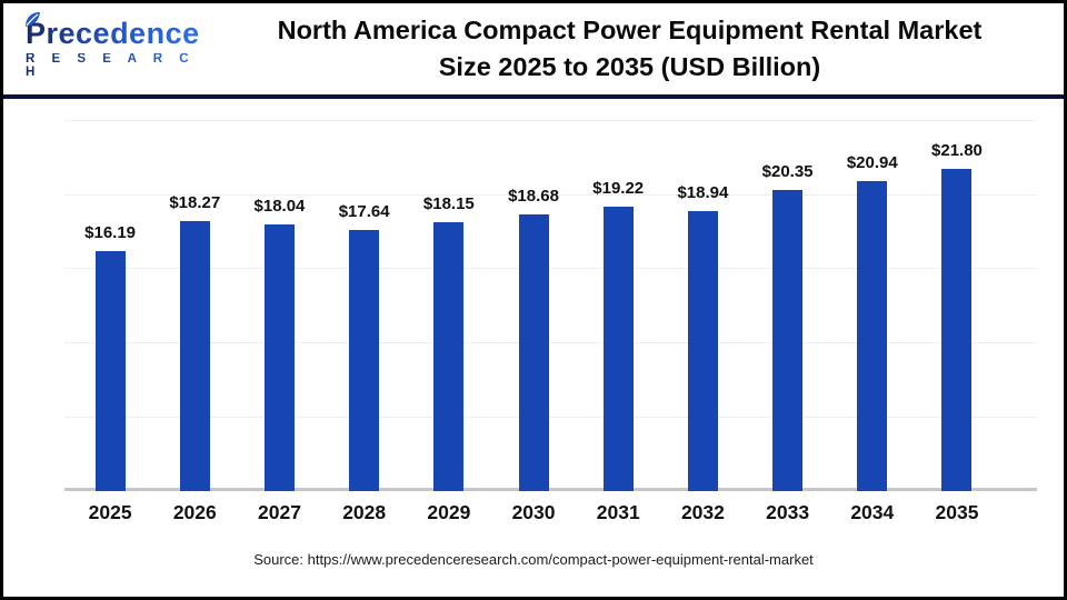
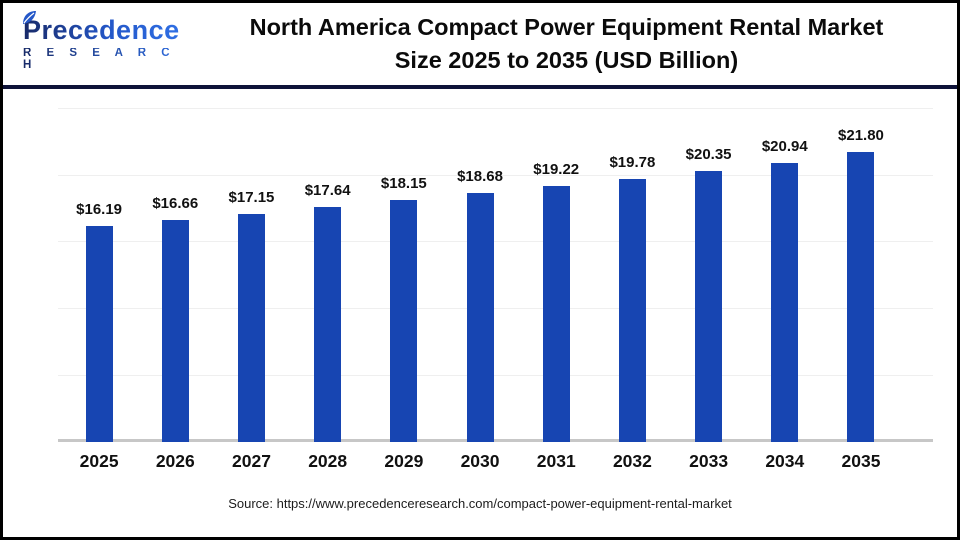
2026: $18.27 -> $16.66
2027: $18.04 -> $17.15
2032: $18.94 -> $19.78
